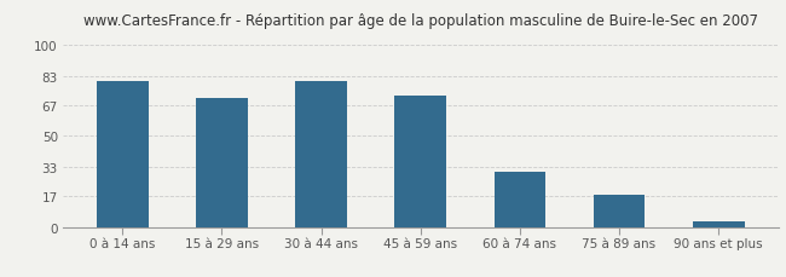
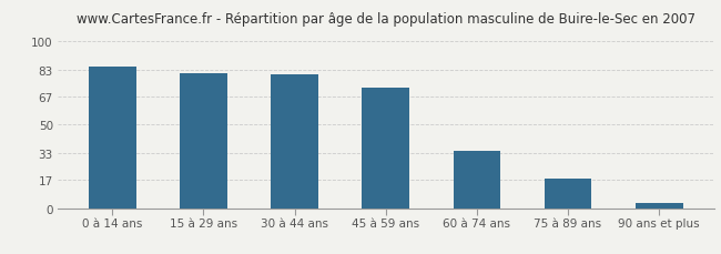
0 à 14 ans: 80 -> 85
15 à 29 ans: 71 -> 81
60 à 74 ans: 30 -> 34
